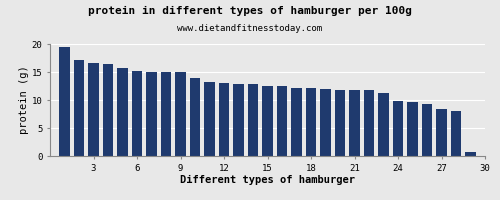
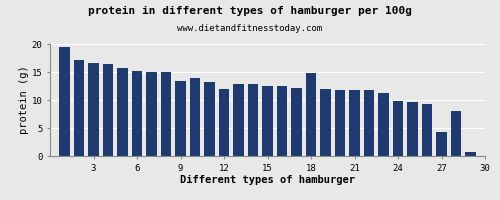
9: 15.0 -> 13.4
12: 13.0 -> 12.0
18: 12.1 -> 14.8
27: 8.4 -> 4.2
